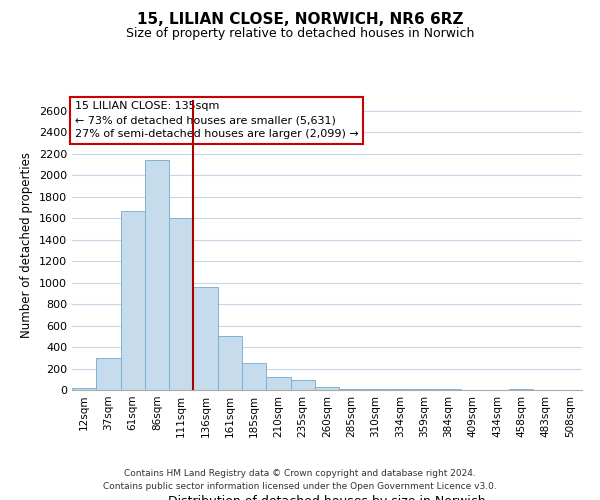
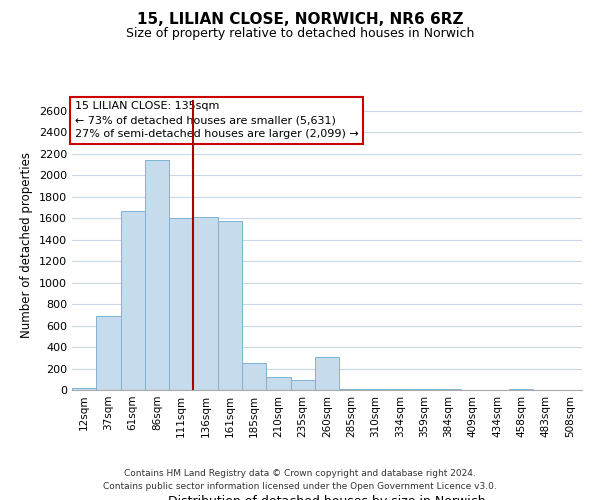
37sqm: 300 -> 690
136sqm: 960 -> 1610
161sqm: 500 -> 1570
260sqm: 30 -> 310
